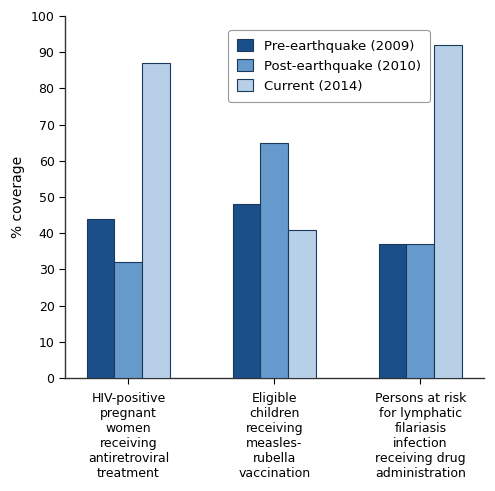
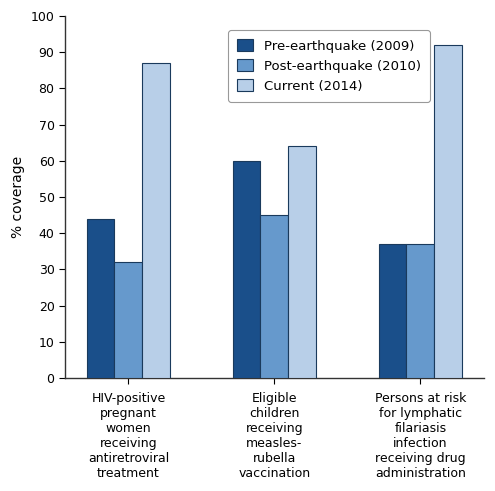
Pre-earthquake (2009)/Eligible children receiving measles- rubella vaccination: 48 -> 60
Post-earthquake (2010)/Eligible children receiving measles- rubella vaccination: 65 -> 45
Current (2014)/Eligible children receiving measles- rubella vaccination: 41 -> 64
